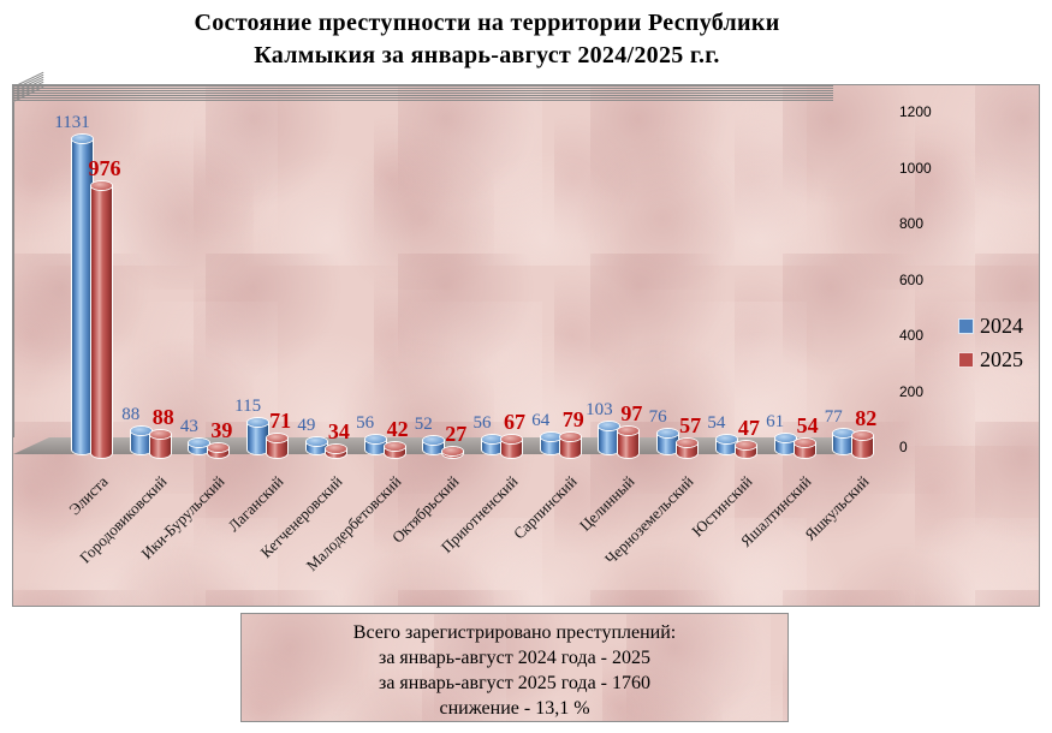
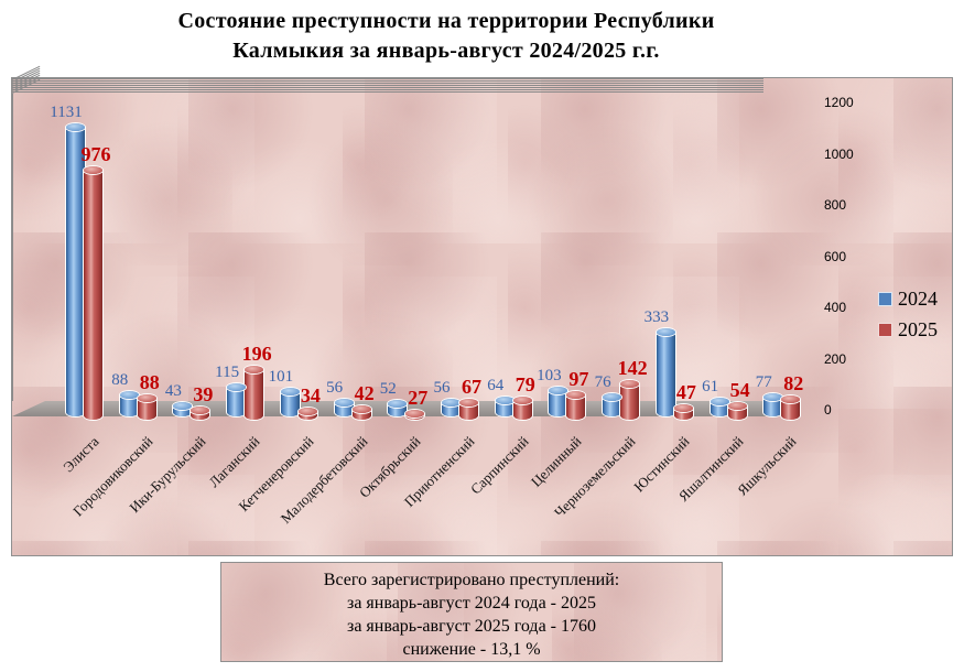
2025/Лаганский: 71 -> 196
2024/Кетченеровский: 49 -> 101
2025/Черноземельский: 57 -> 142
2024/Юстинский: 54 -> 333
